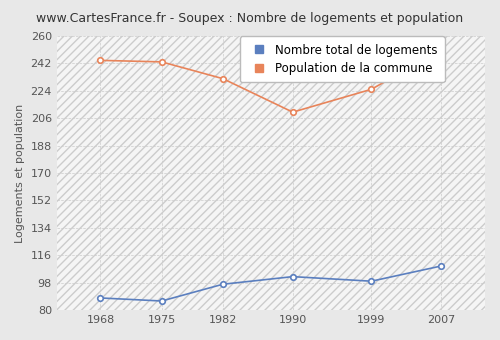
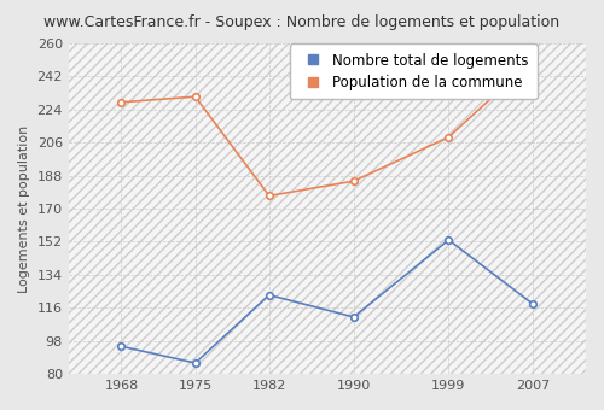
Nombre total de logements/1968: 88 -> 95
Population de la commune/1968: 244 -> 228
Population de la commune/1975: 243 -> 231
Nombre total de logements/1982: 97 -> 123
Population de la commune/1982: 232 -> 177
Nombre total de logements/1990: 102 -> 111
Population de la commune/1990: 210 -> 185
Nombre total de logements/1999: 99 -> 153
Population de la commune/1999: 225 -> 209
Nombre total de logements/2007: 109 -> 118
